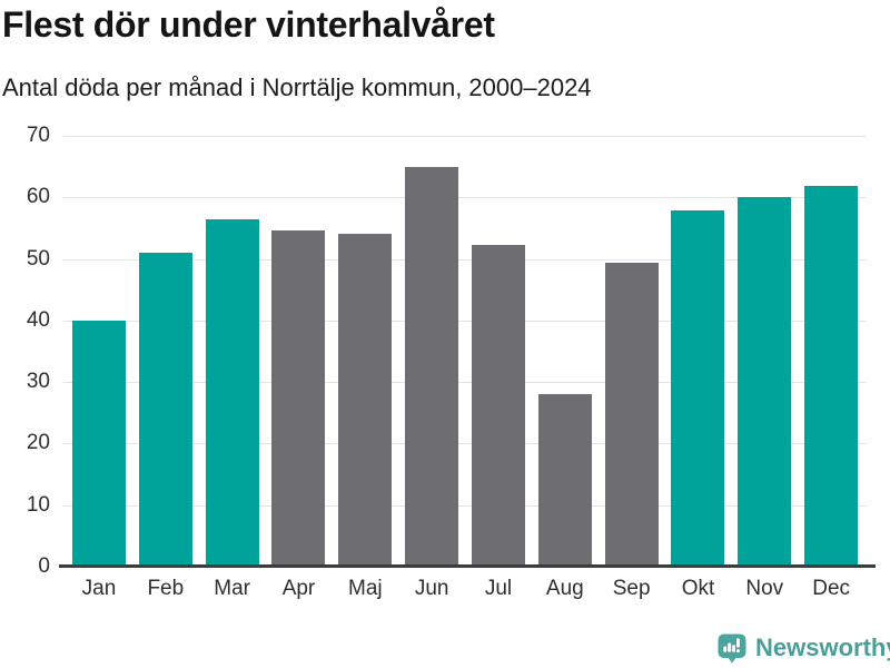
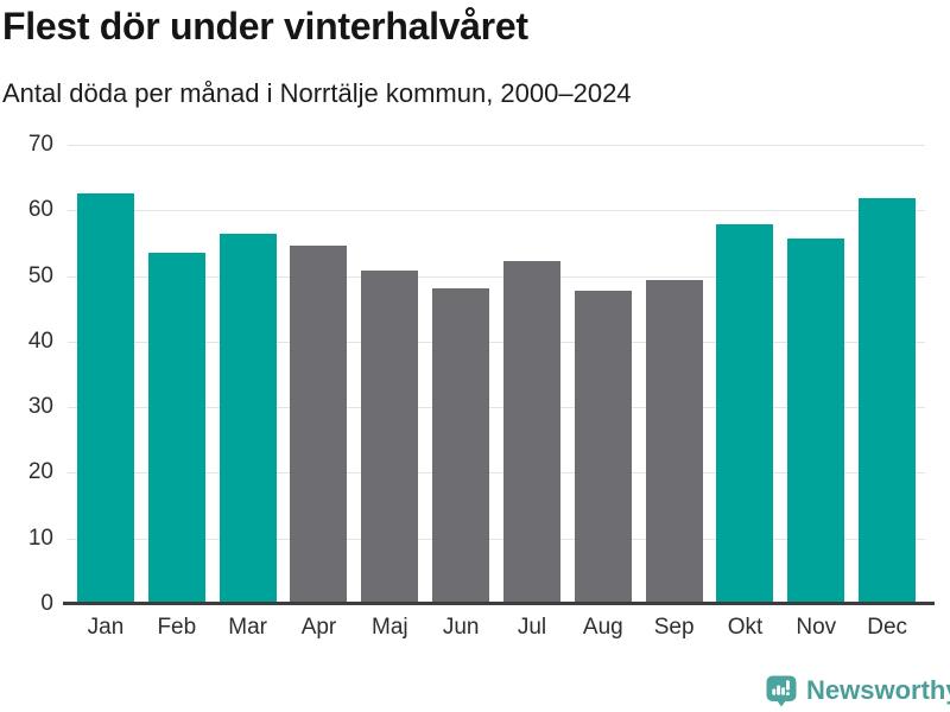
Jan: 40 -> 63
Feb: 51 -> 54
Maj: 54 -> 51
Jun: 65 -> 48
Aug: 28 -> 48
Nov: 60 -> 56
